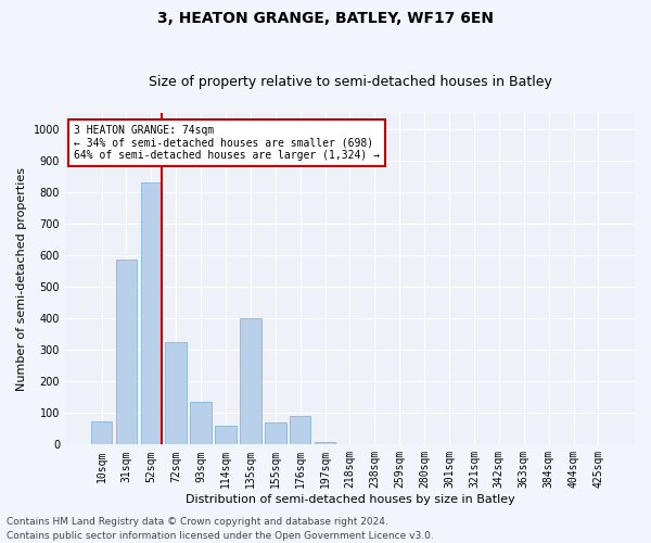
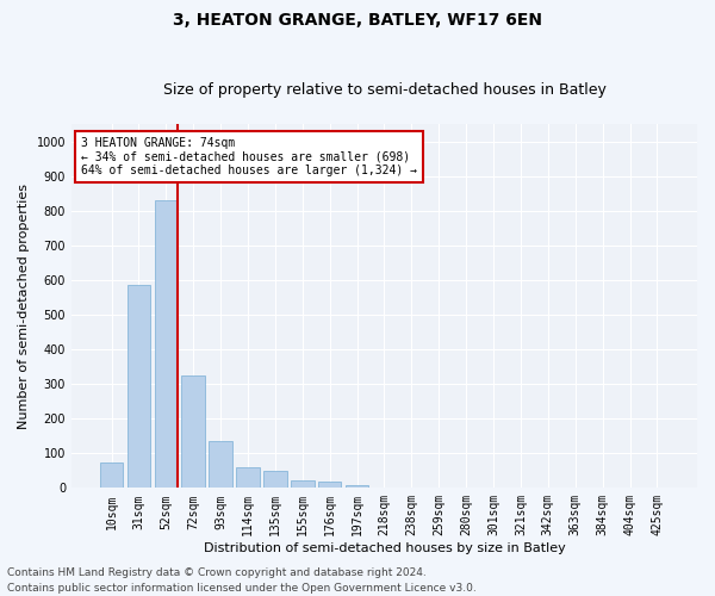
135sqm: 400 -> 48
155sqm: 70 -> 22
176sqm: 90 -> 17
